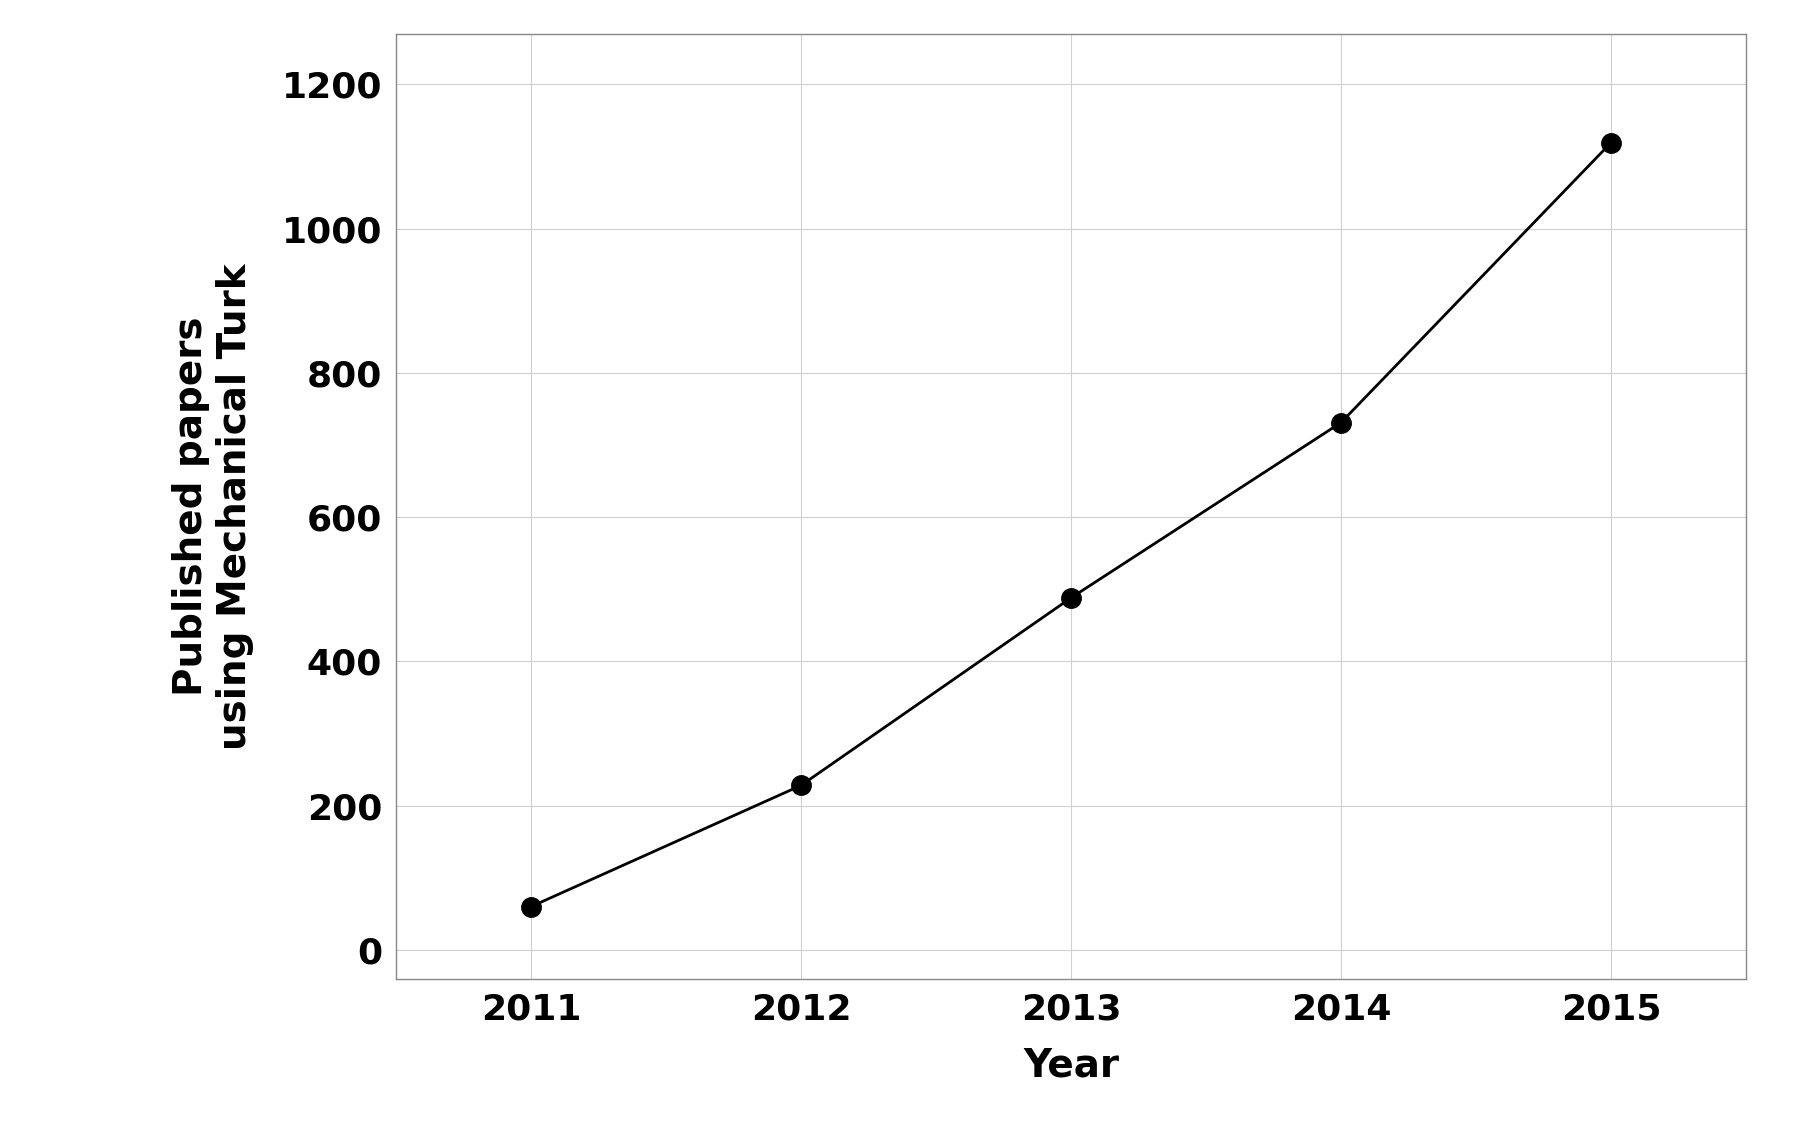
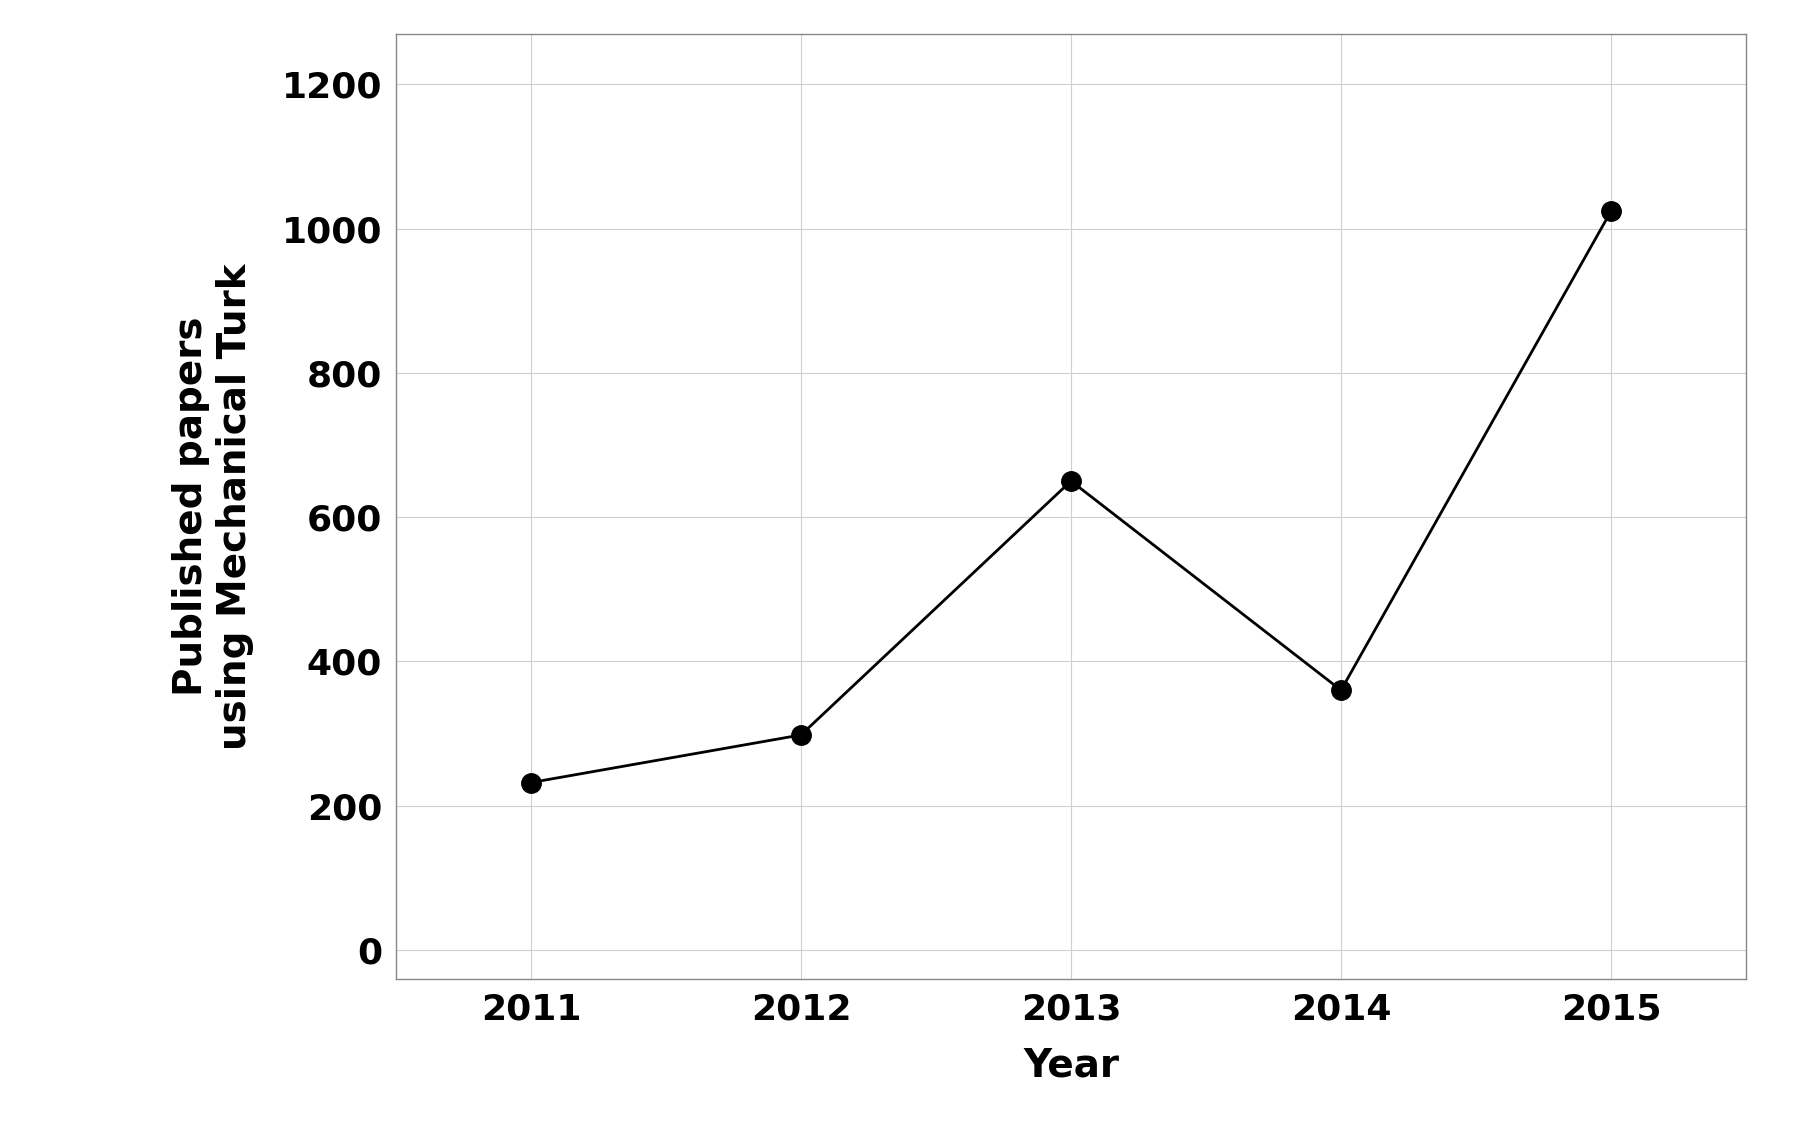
2011: 60 -> 232
2012: 228 -> 298
2013: 488 -> 650
2014: 731 -> 360
2015: 1119 -> 1024
